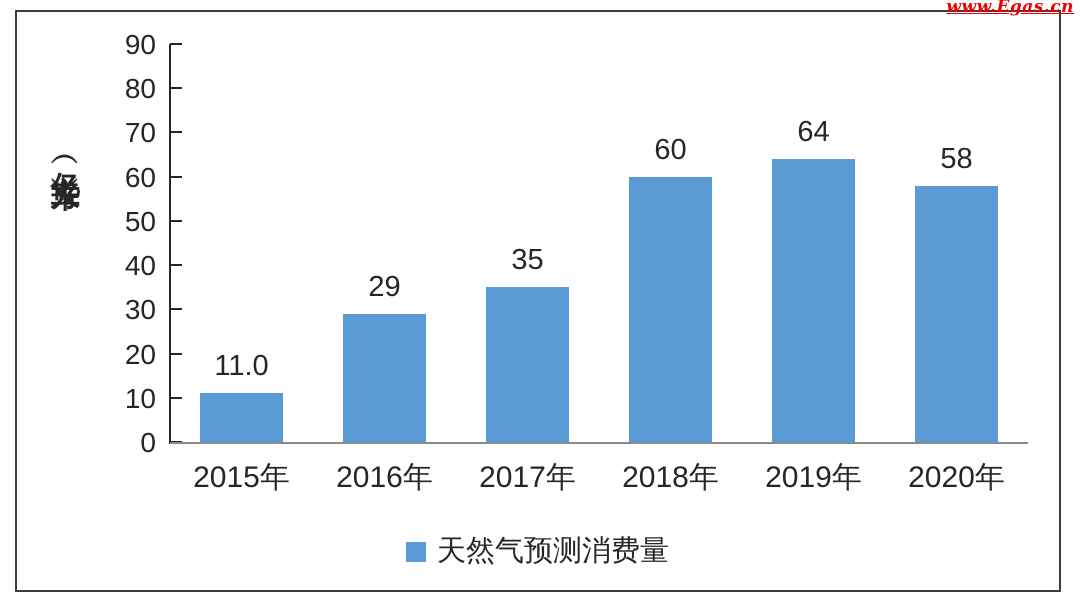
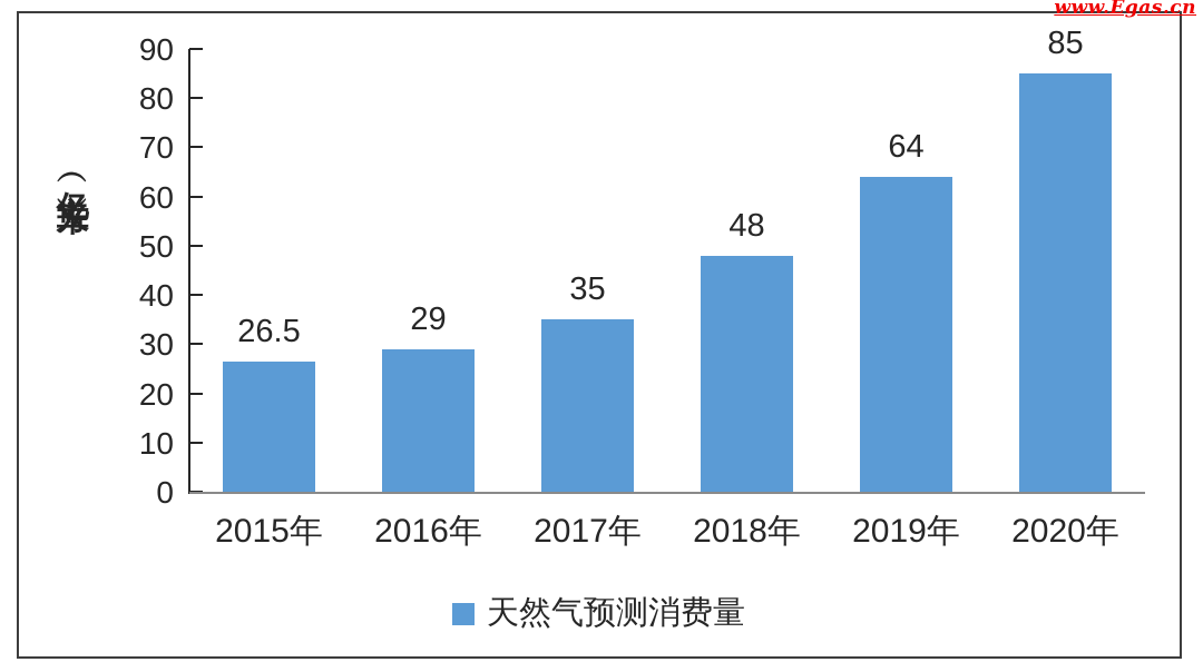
2015年: 11.0 -> 26.5
2018年: 60 -> 48
2020年: 58 -> 85
